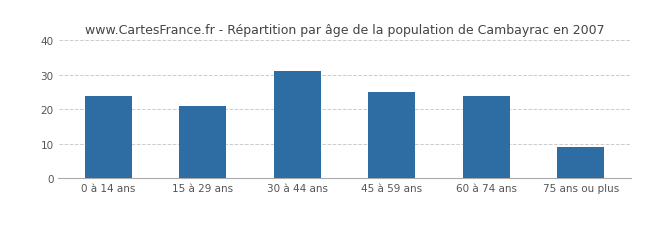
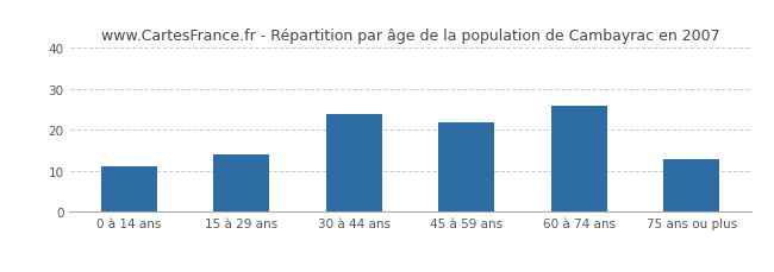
0 à 14 ans: 24 -> 11
15 à 29 ans: 21 -> 14
30 à 44 ans: 31 -> 24
45 à 59 ans: 25 -> 22
60 à 74 ans: 24 -> 26
75 ans ou plus: 9 -> 13
